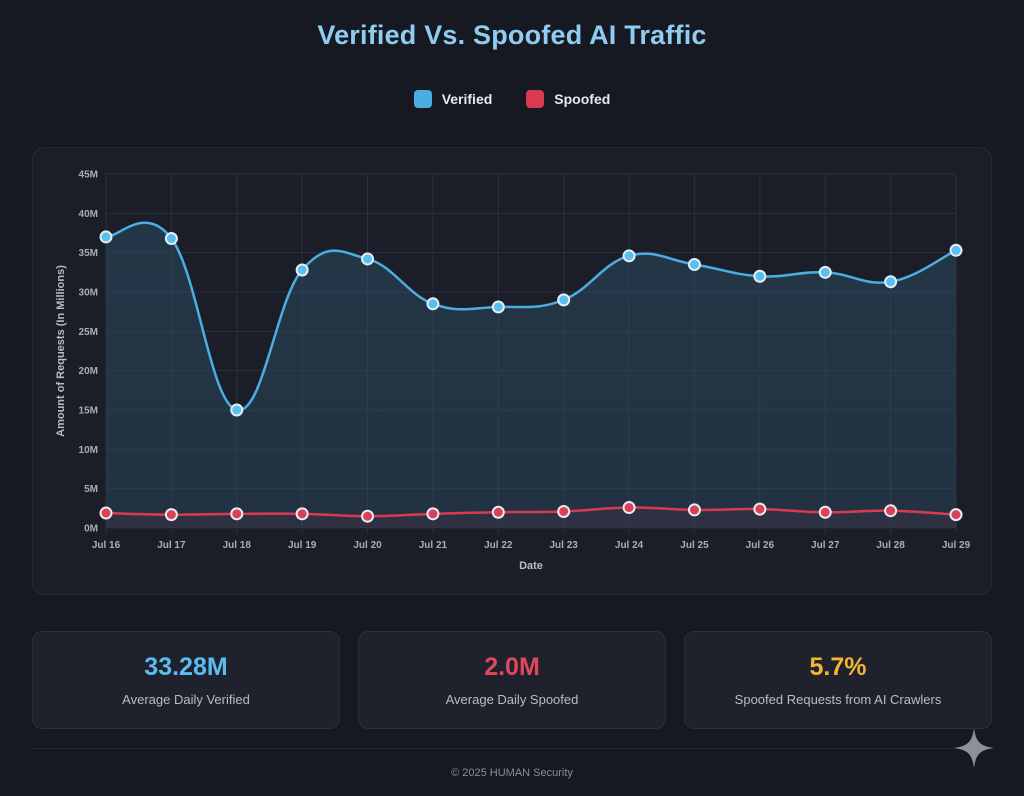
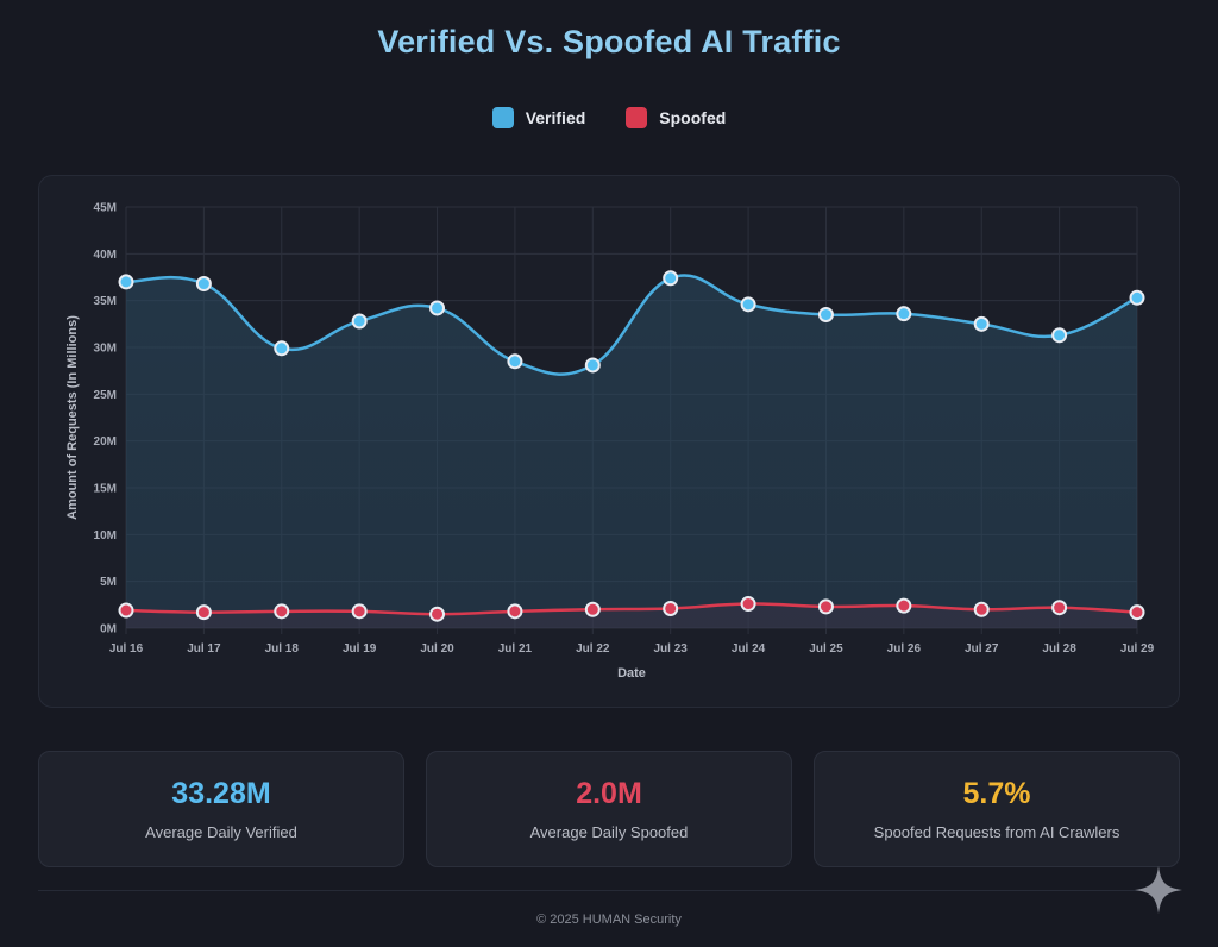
Verified/Jul 18: 15M -> 30M
Verified/Jul 23: 29M -> 37M
Verified/Jul 26: 32M -> 34M
